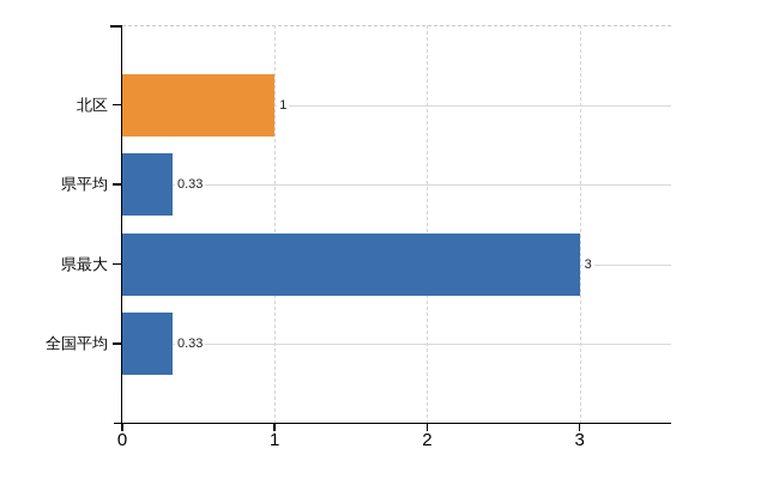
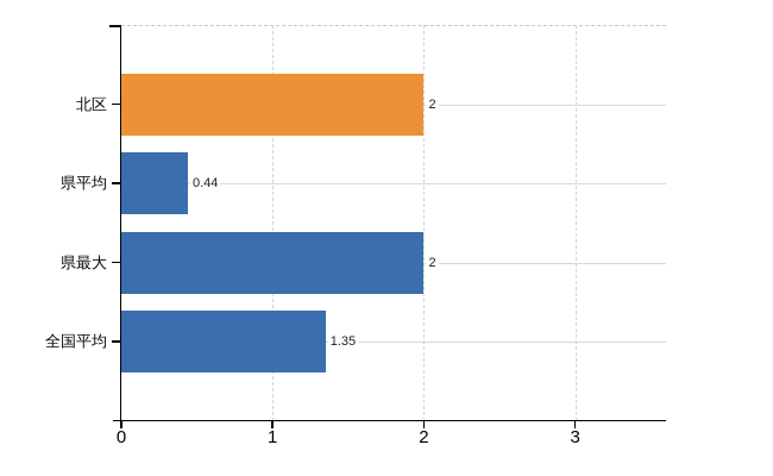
北区: 1 -> 2
県平均: 0.33 -> 0.44
県最大: 3 -> 2
全国平均: 0.33 -> 1.35
